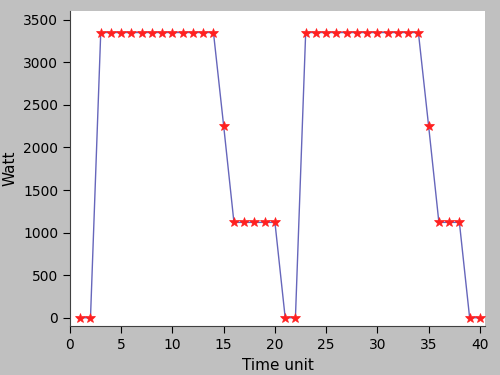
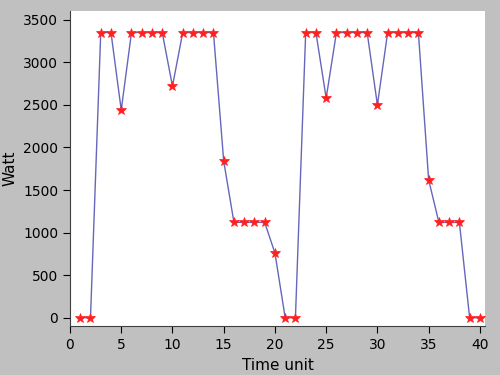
5: 3350 -> 2440
10: 3350 -> 2720
15: 2250 -> 1840
20: 1120 -> 760
25: 3350 -> 2580
30: 3350 -> 2500
35: 2250 -> 1620
